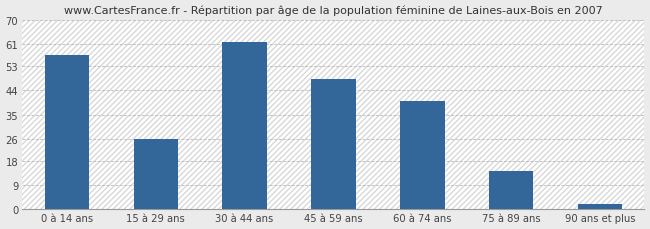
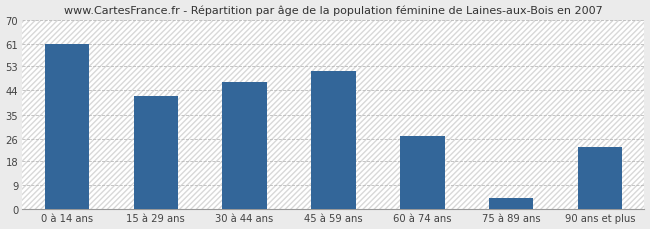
0 à 14 ans: 57 -> 61
15 à 29 ans: 26 -> 42
30 à 44 ans: 62 -> 47
45 à 59 ans: 48 -> 51
60 à 74 ans: 40 -> 27
75 à 89 ans: 14 -> 4
90 ans et plus: 2 -> 23
